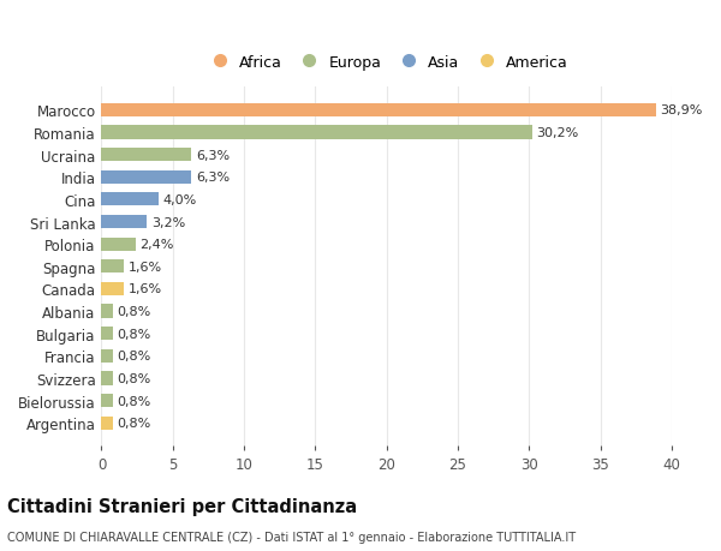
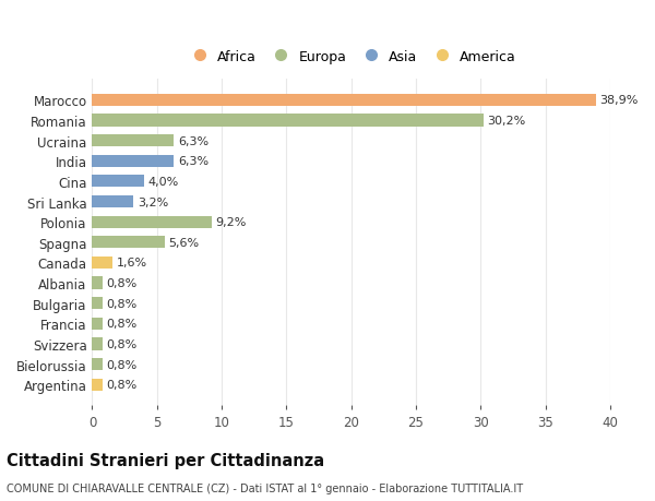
Polonia: 2,4% -> 9,2%
Spagna: 1,6% -> 5,6%
